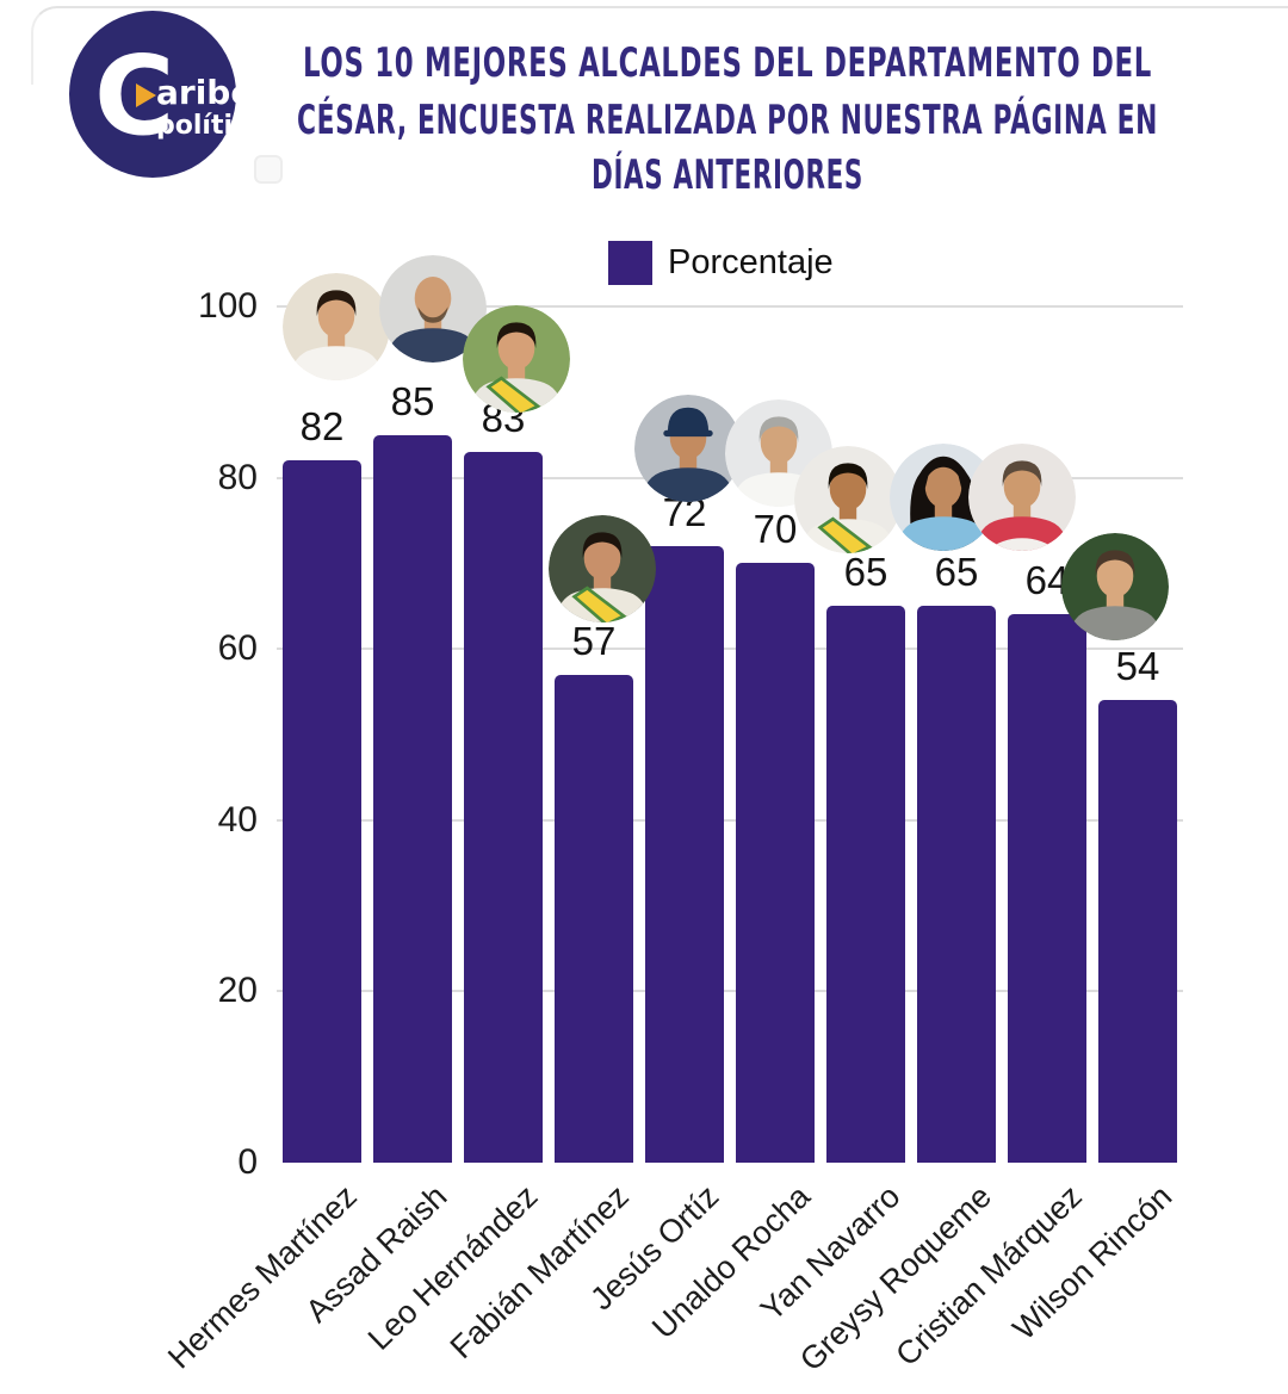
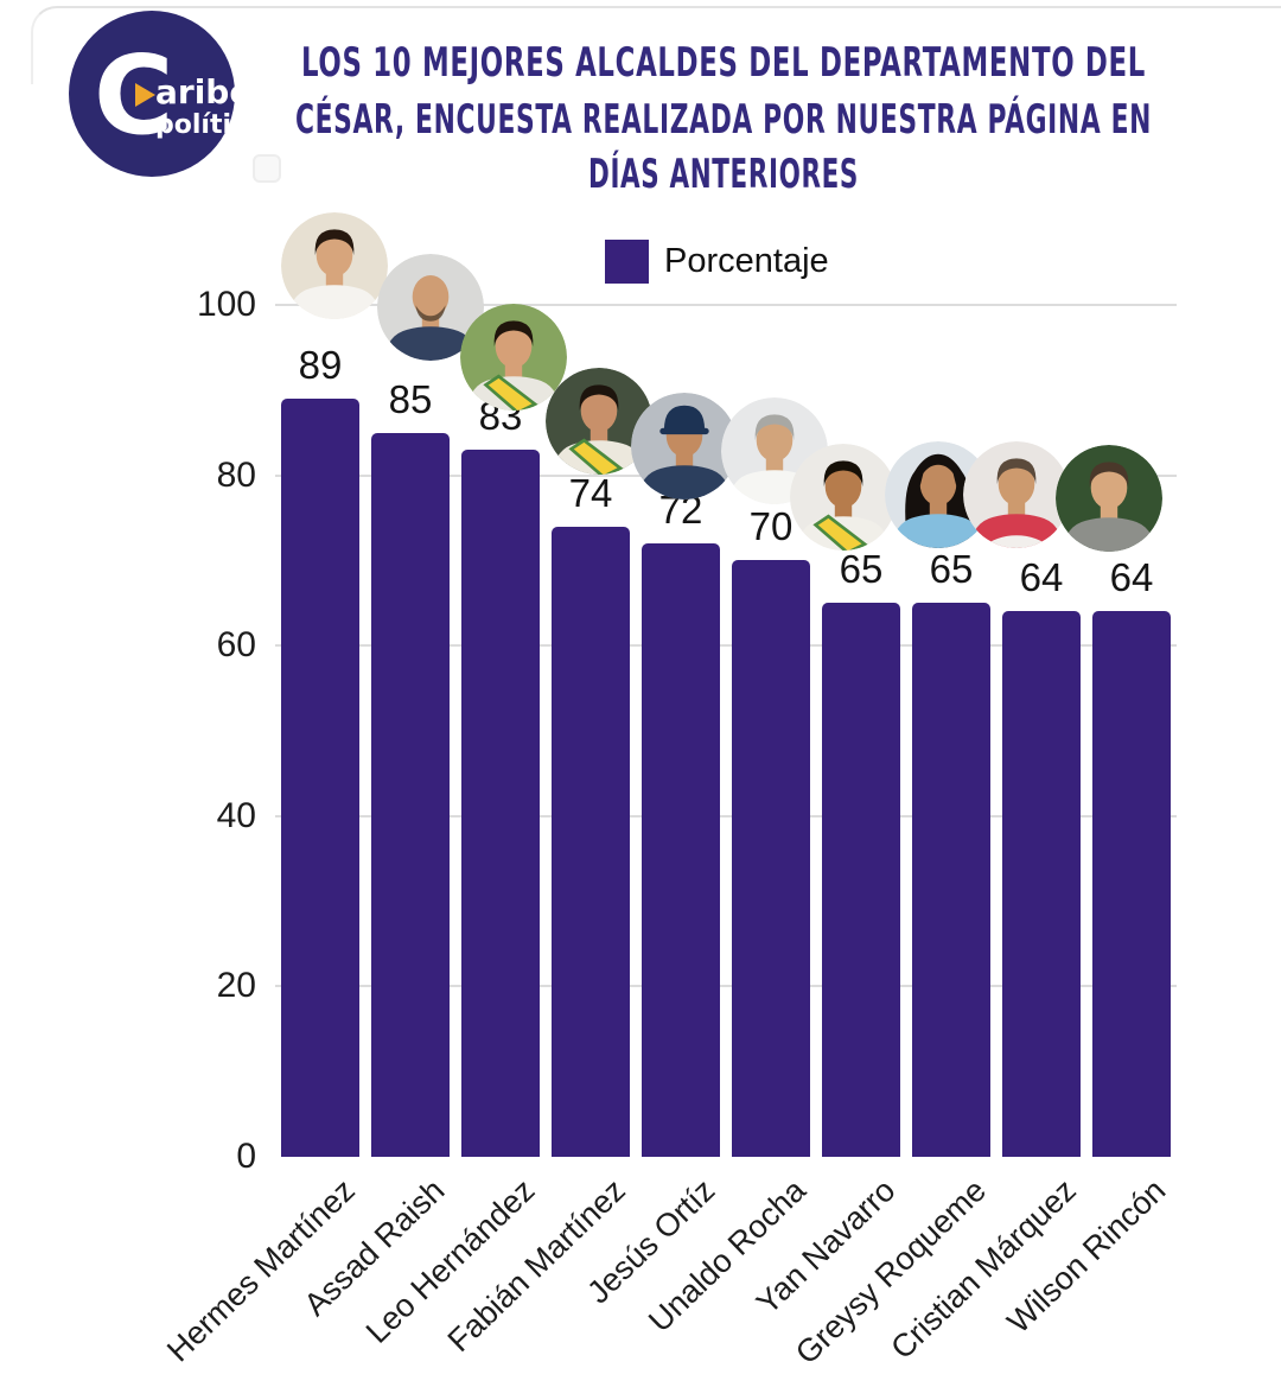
Hermes Martínez: 82 -> 89
Fabián Martínez: 57 -> 74
Wilson Rincón: 54 -> 64
